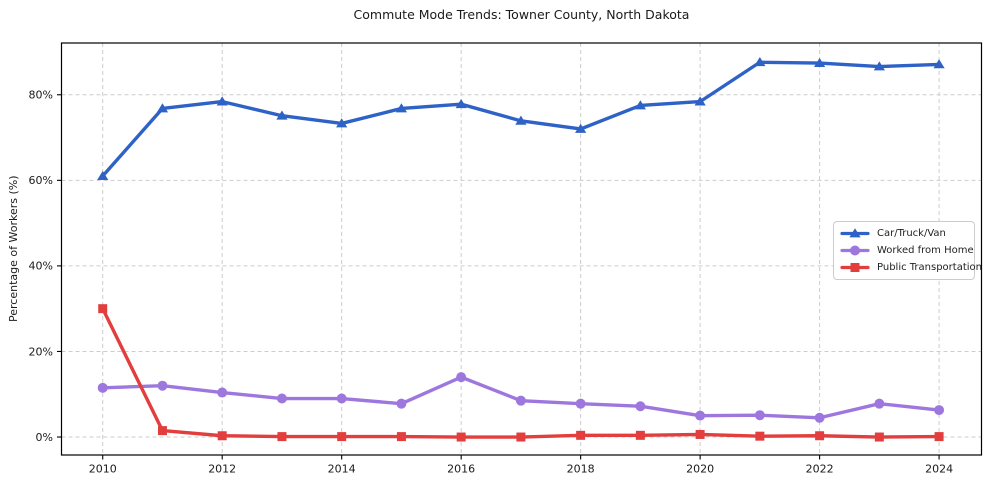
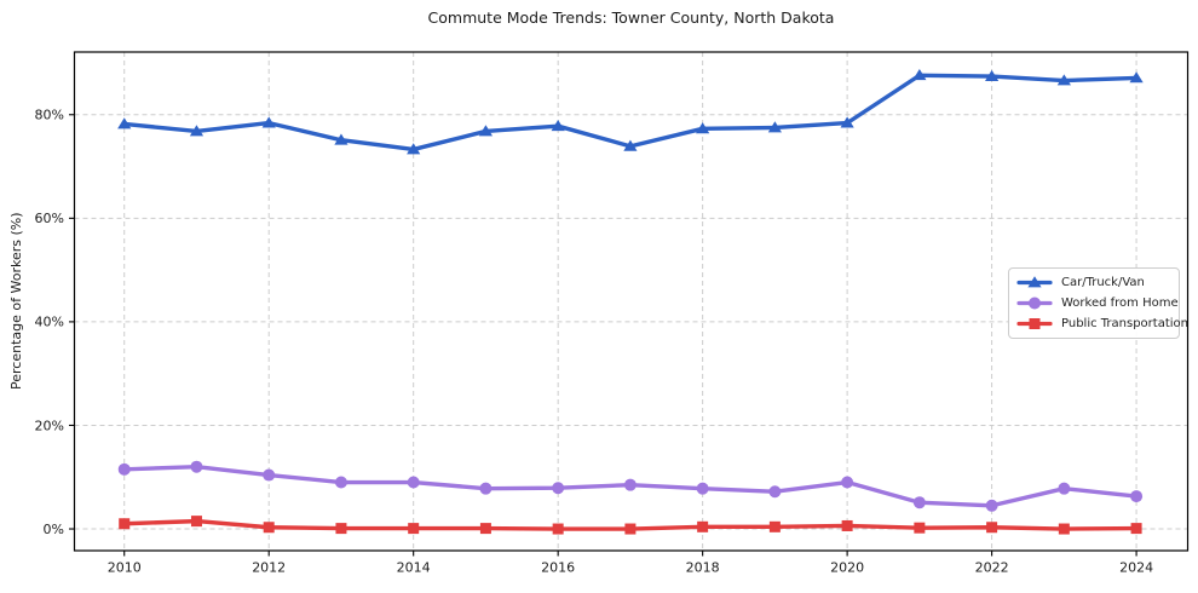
Car/Truck/Van/2010: 61% -> 78%
Public Transportation/2010: 30% -> 1%
Worked from Home/2016: 14% -> 8%
Car/Truck/Van/2018: 72% -> 77%
Worked from Home/2020: 5% -> 9%
